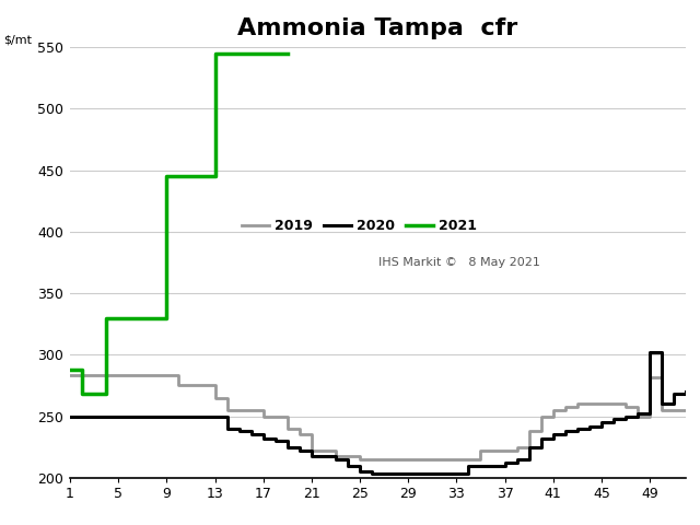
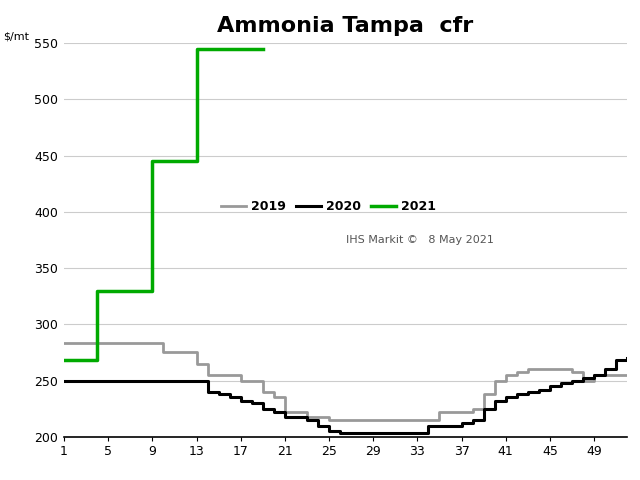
2021/1: 288 -> 268
2019/49: 282 -> 255
2020/49: 302 -> 255
